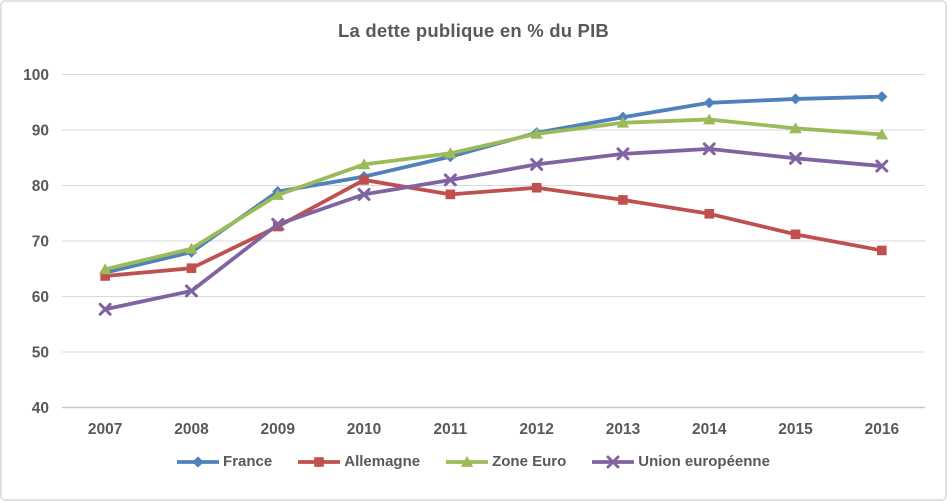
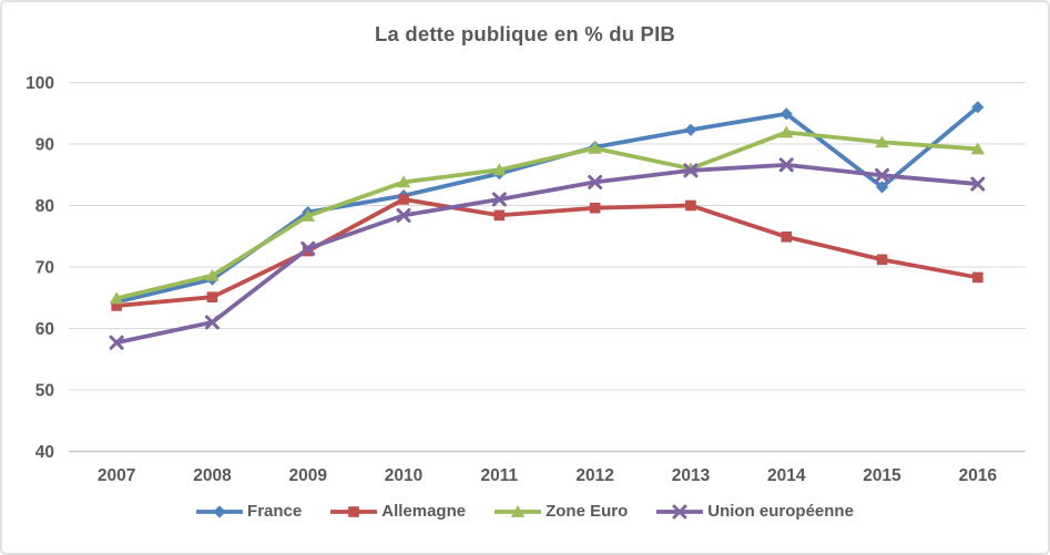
Allemagne/2013: 77 -> 80
Zone Euro/2013: 91 -> 86
France/2015: 96 -> 83
